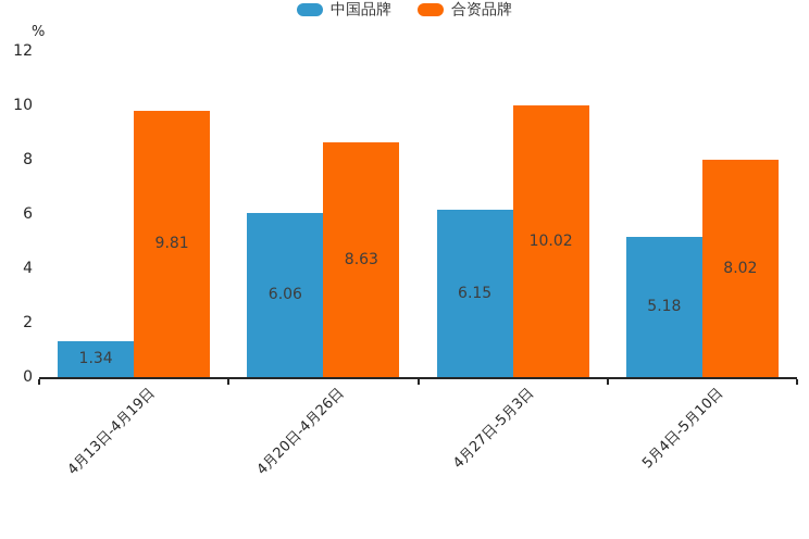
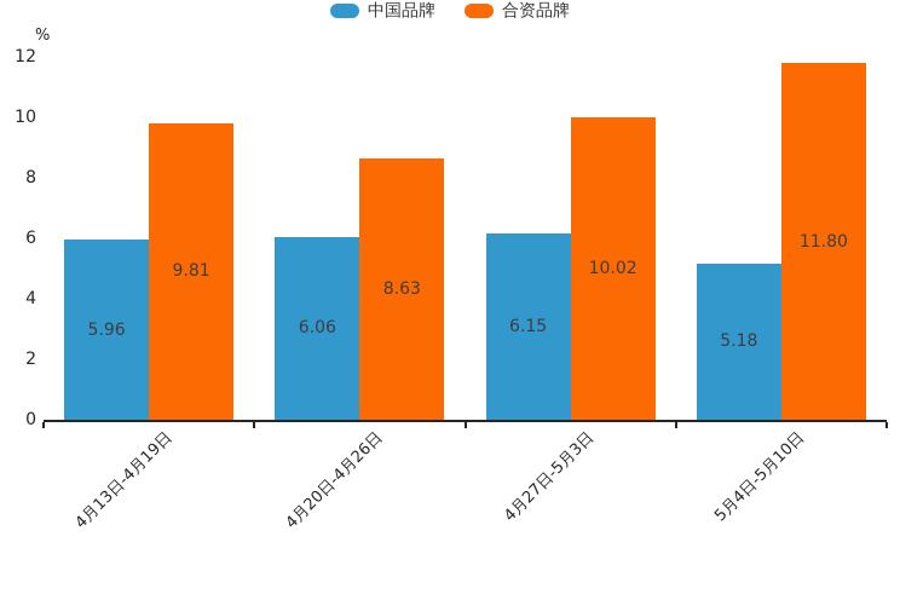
中国品牌/4月13日-4月19日: 1.34 -> 5.96
合资品牌/5月4日-5月10日: 8.02 -> 11.80
